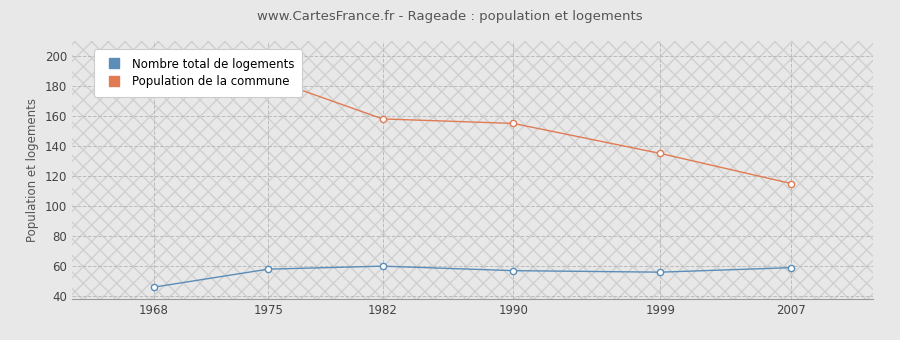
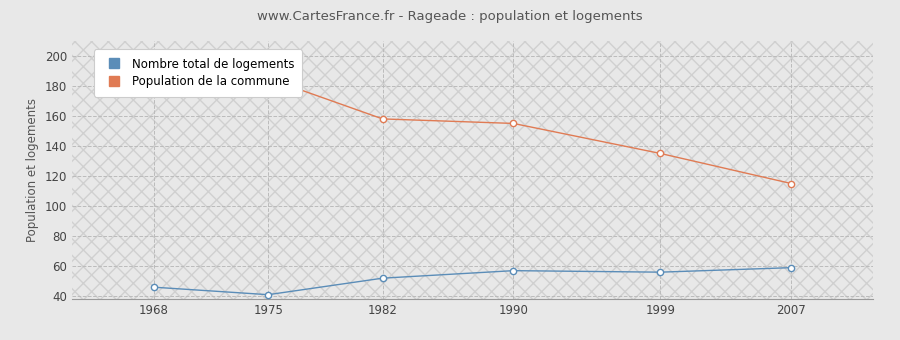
Nombre total de logements/1975: 58 -> 41
Nombre total de logements/1982: 60 -> 52
